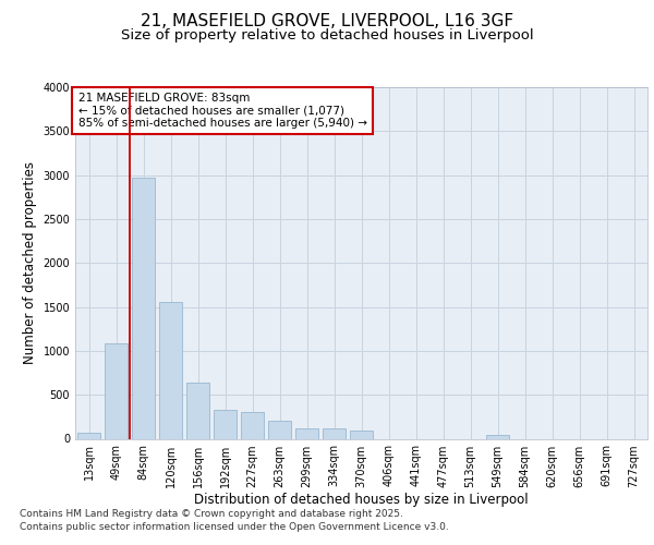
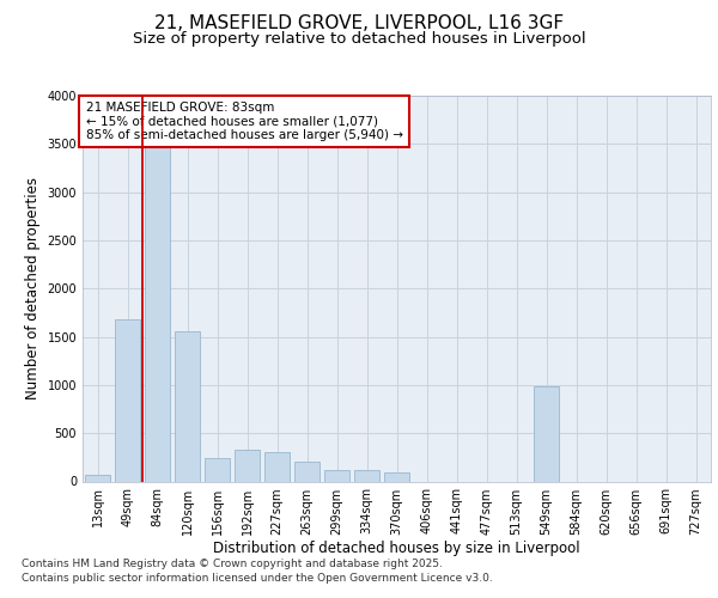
49sqm: 1080 -> 1680
84sqm: 2970 -> 3480
156sqm: 640 -> 240
549sqm: 40 -> 980
